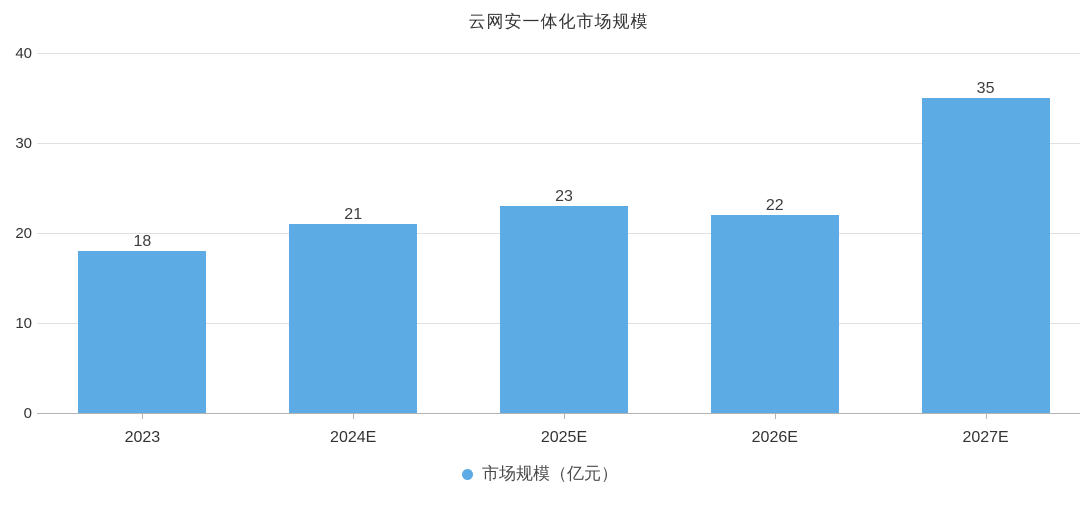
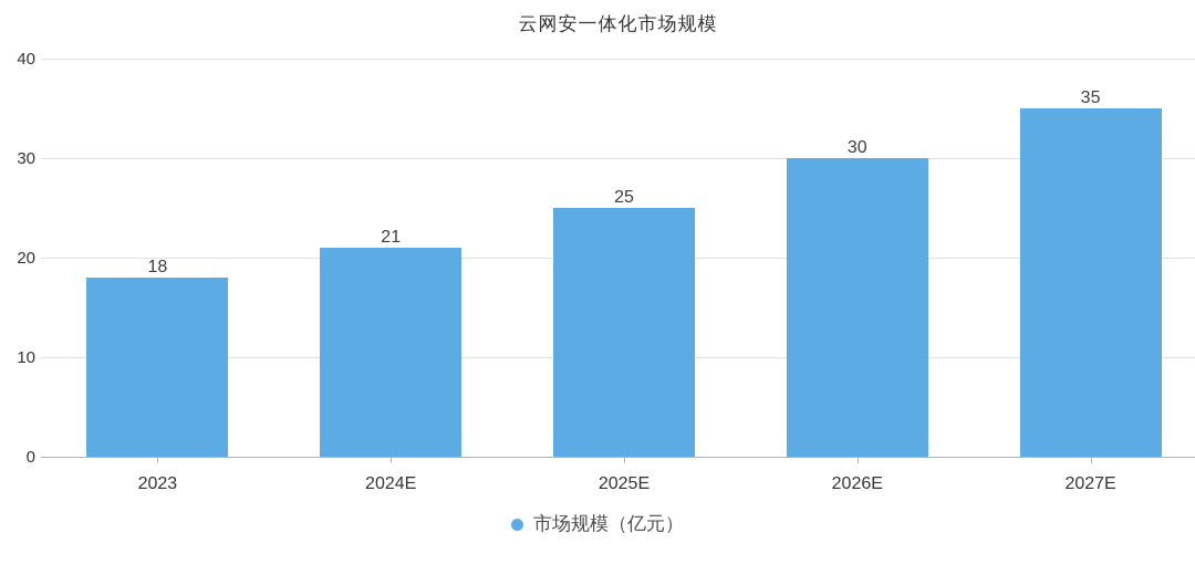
2025E: 23 -> 25
2026E: 22 -> 30
